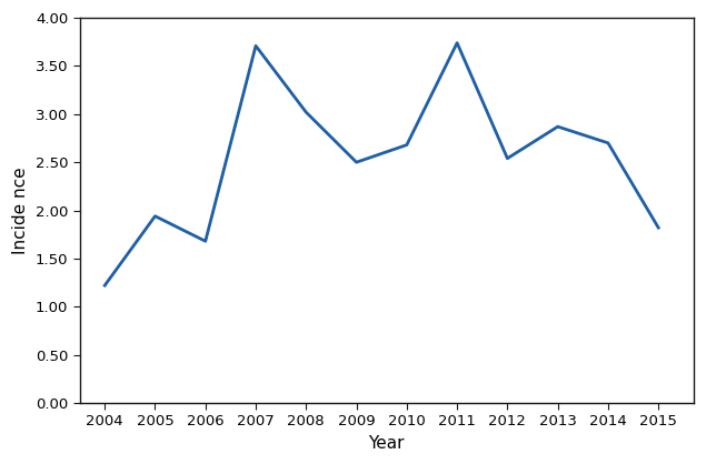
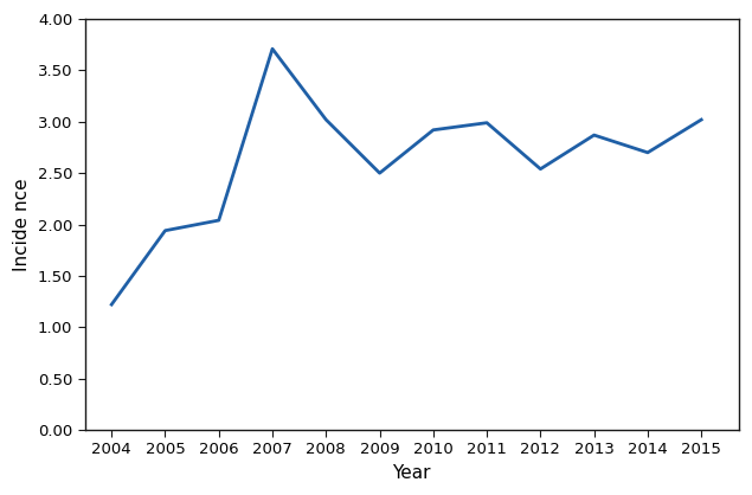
2006: 1.68 -> 2.04
2010: 2.68 -> 2.92
2011: 3.74 -> 2.99
2015: 1.82 -> 3.02
